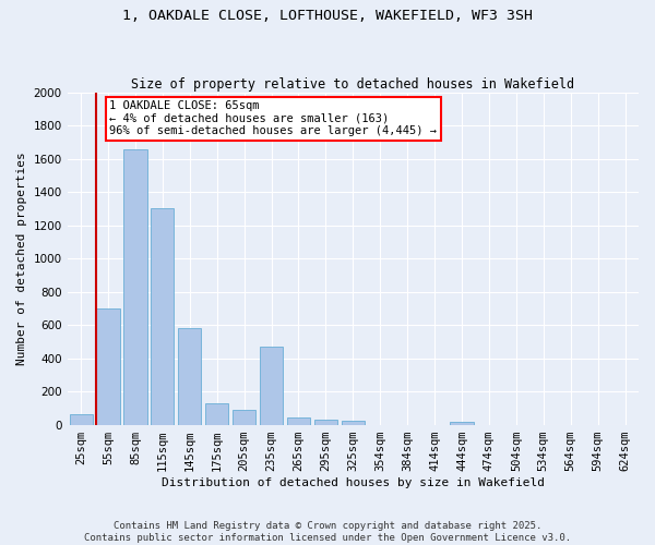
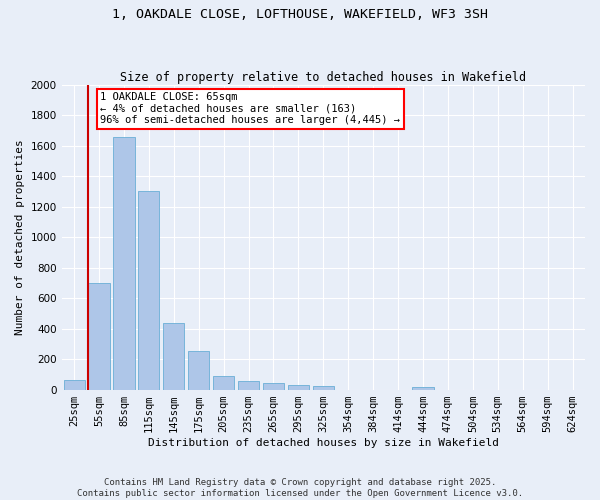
145sqm: 580 -> 440
175sqm: 130 -> 260
235sqm: 470 -> 60
